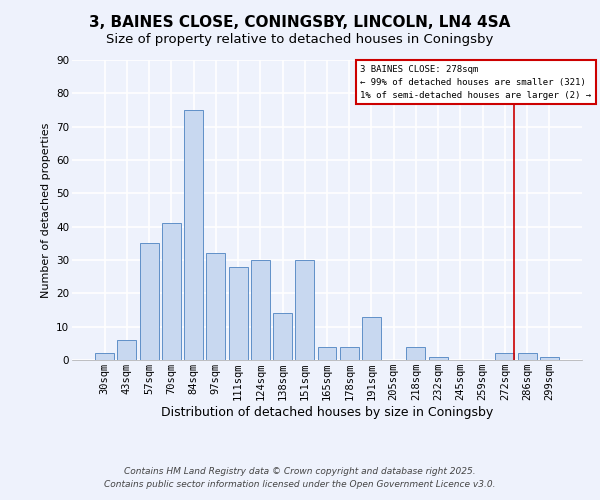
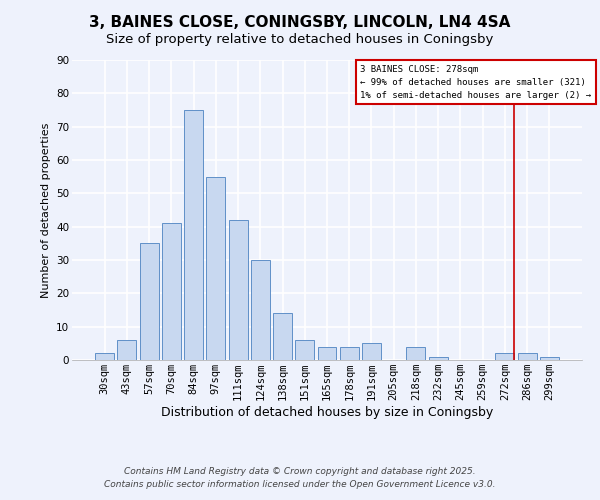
97sqm: 32 -> 55
111sqm: 28 -> 42
151sqm: 30 -> 6
191sqm: 13 -> 5
